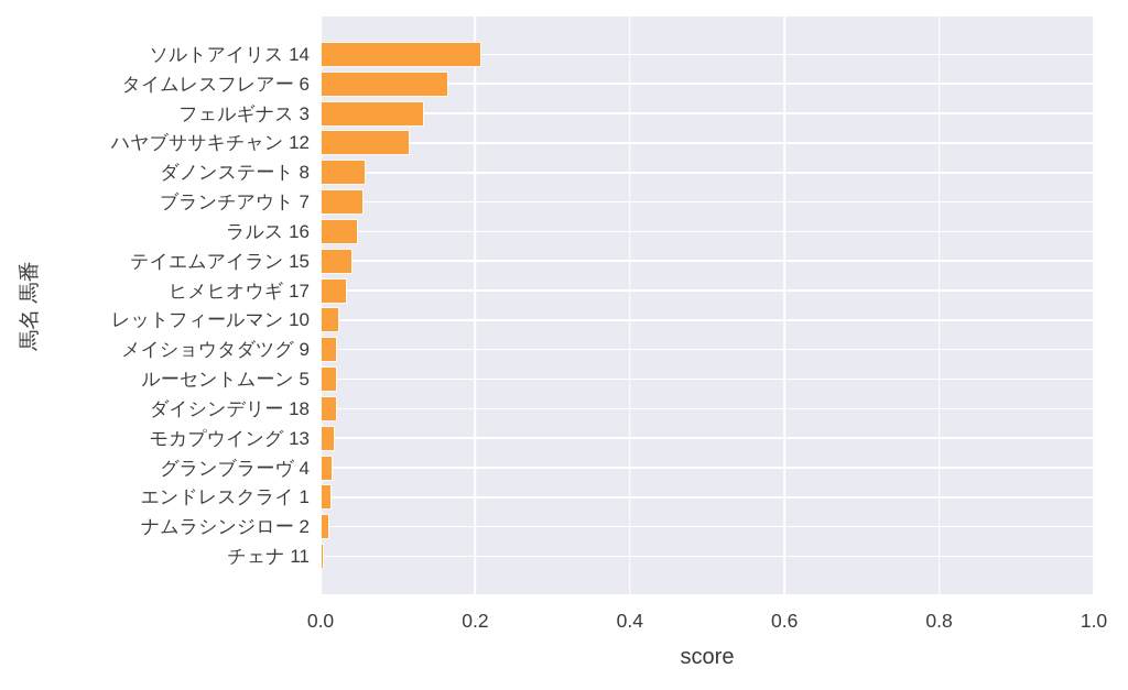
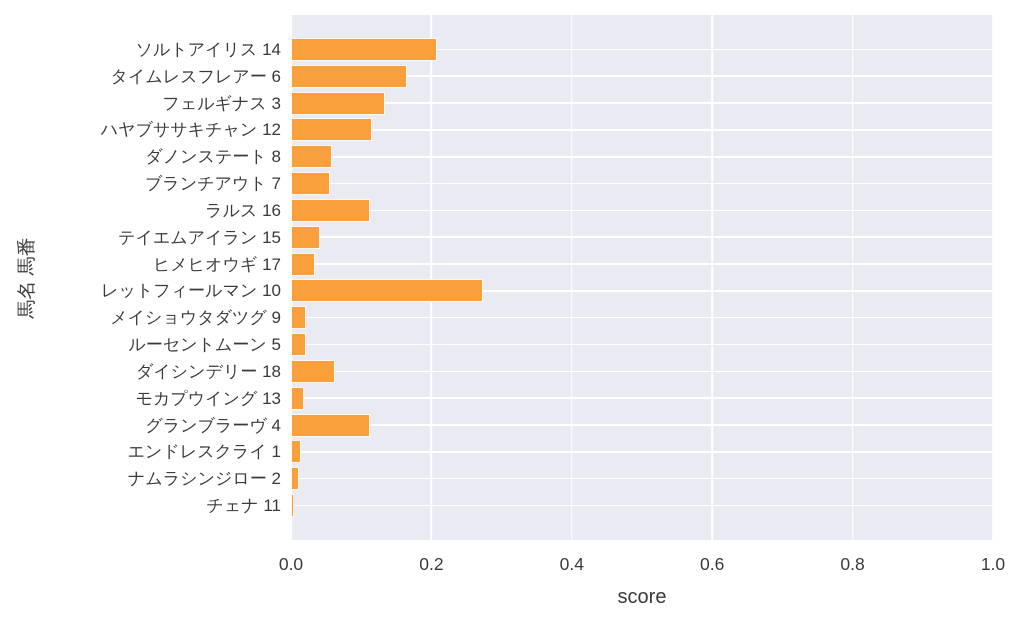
ラルス 16: 0.04 -> 0.11
レットフィールマン 10: 0.02 -> 0.27
ダイシンデリー 18: 0.02 -> 0.06
グランブラーヴ 4: 0.01 -> 0.11
